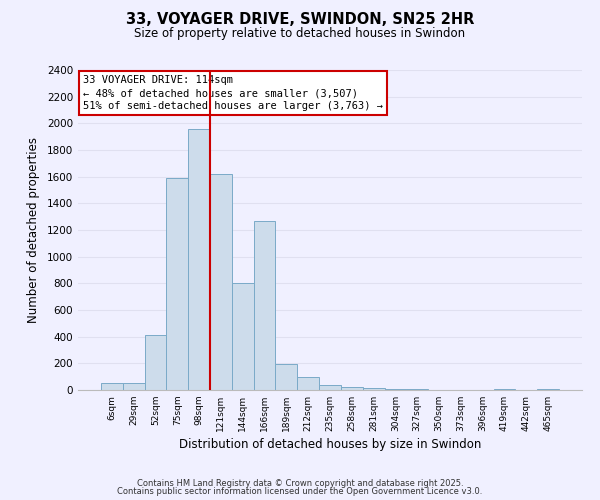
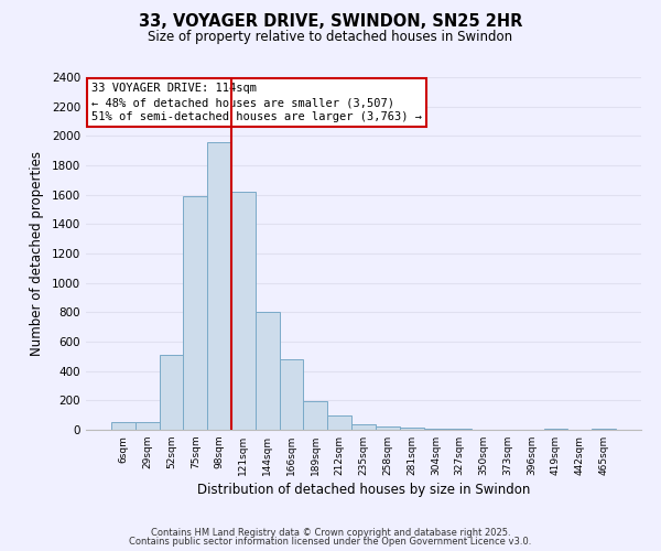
52sqm: 410 -> 510
166sqm: 1270 -> 480
